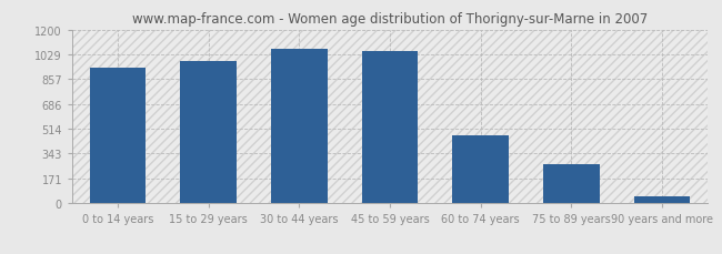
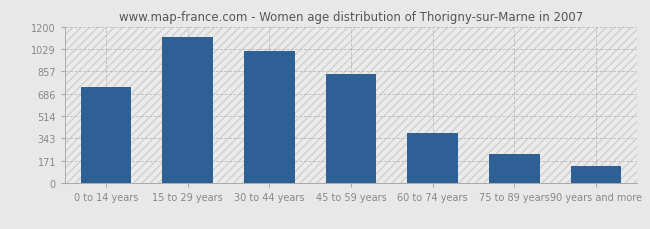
0 to 14 years: 940 -> 740
15 to 29 years: 980 -> 1120
30 to 44 years: 1060 -> 1010
45 to 59 years: 1050 -> 840
60 to 74 years: 470 -> 380
75 to 89 years: 270 -> 220
90 years and more: 40 -> 130
